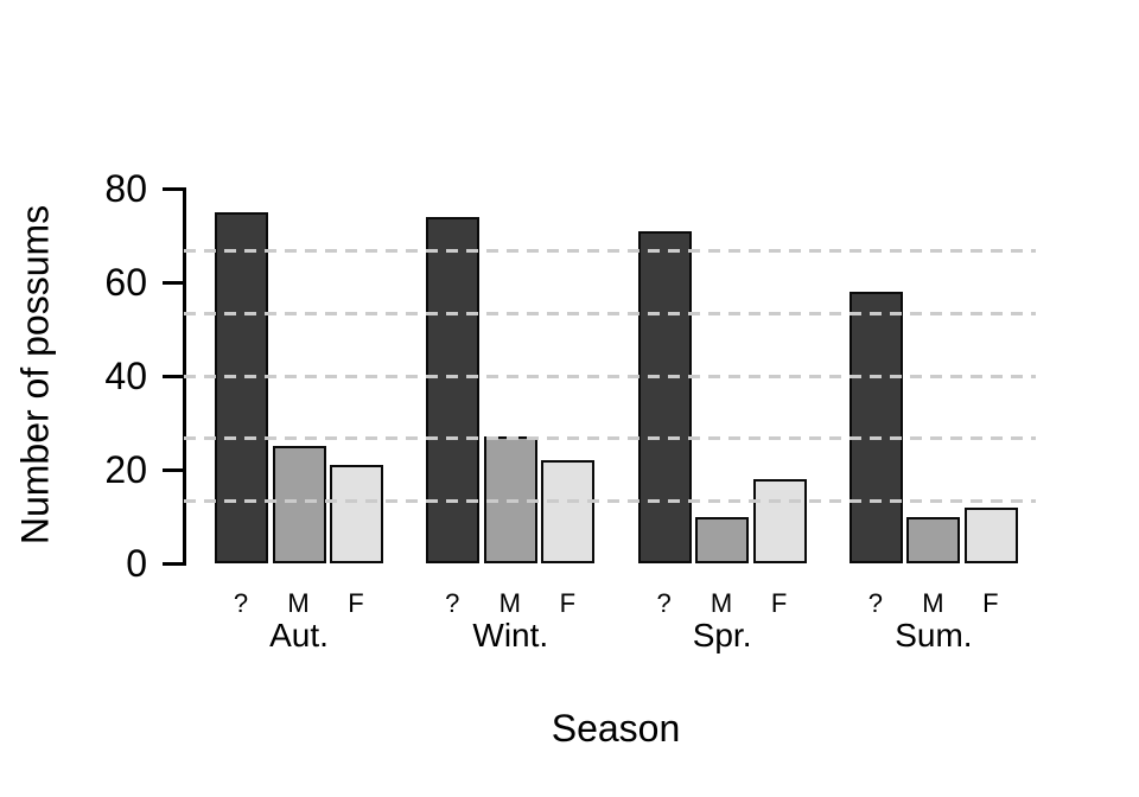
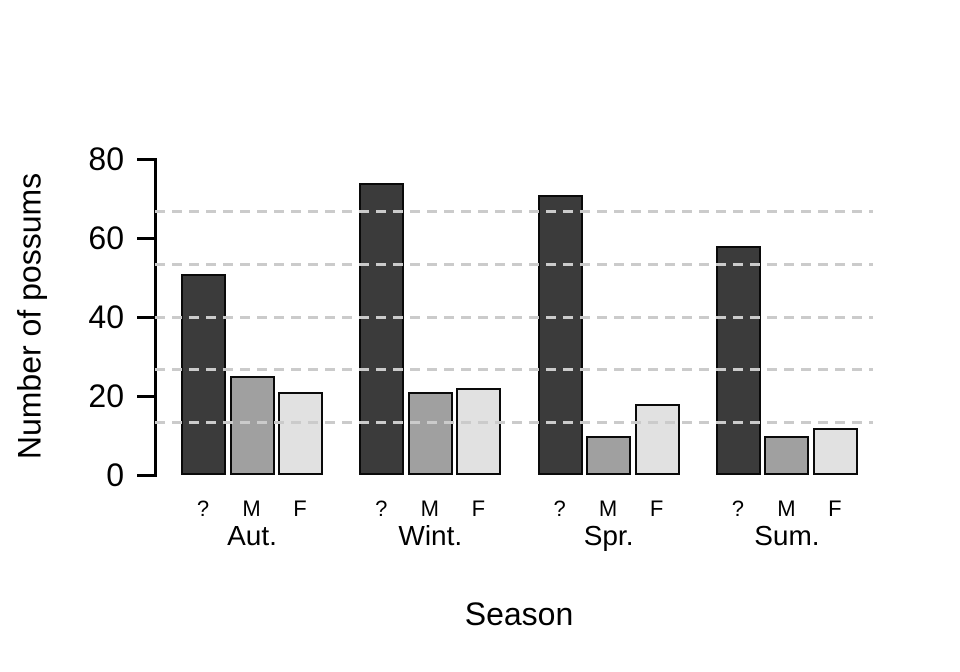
?/Aut.: 75 -> 51
M/Wint.: 27 -> 21
